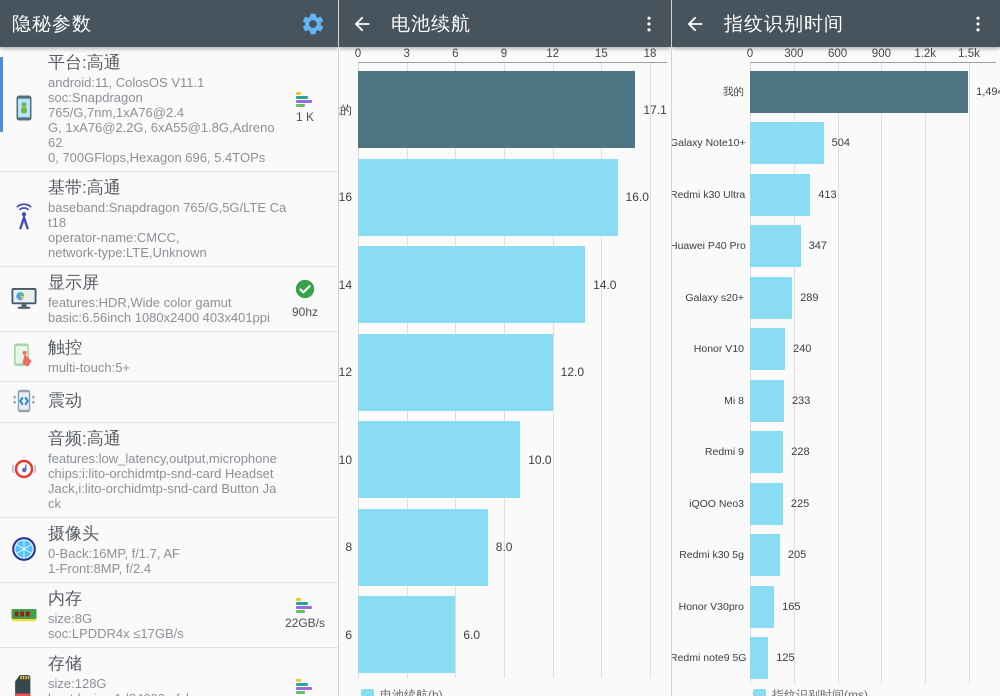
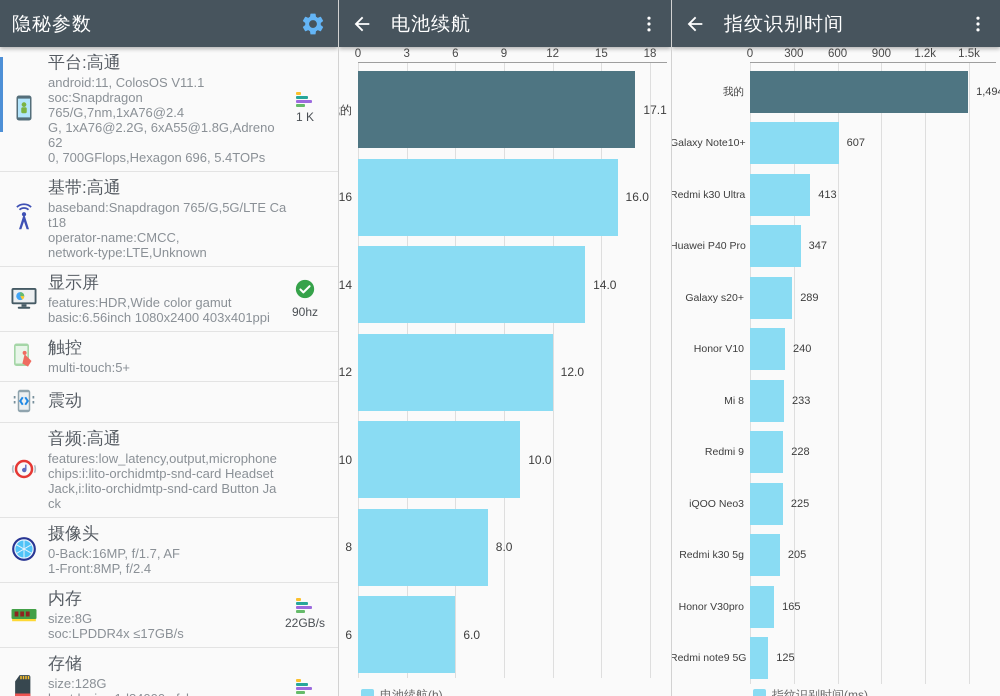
指纹识别时间/Galaxy Note10+: 504 -> 607
